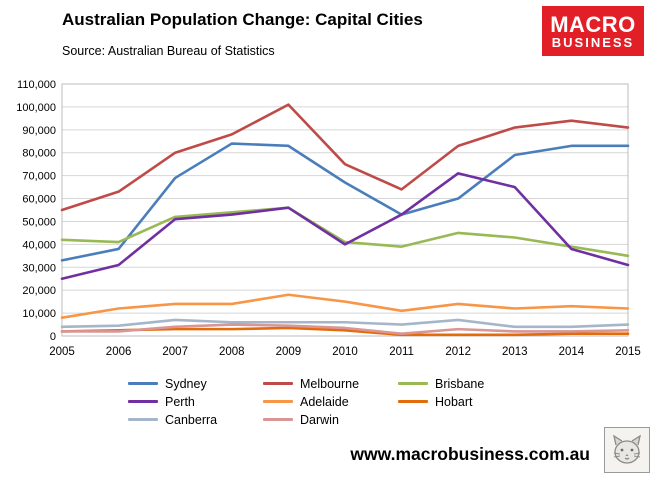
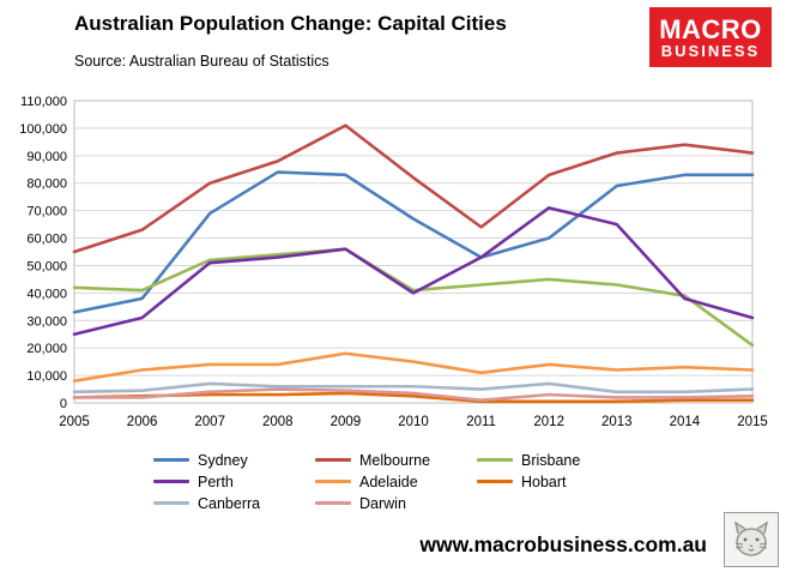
Melbourne/2010: 75000 -> 82000
Brisbane/2011: 39000 -> 43000
Brisbane/2015: 35000 -> 21000
